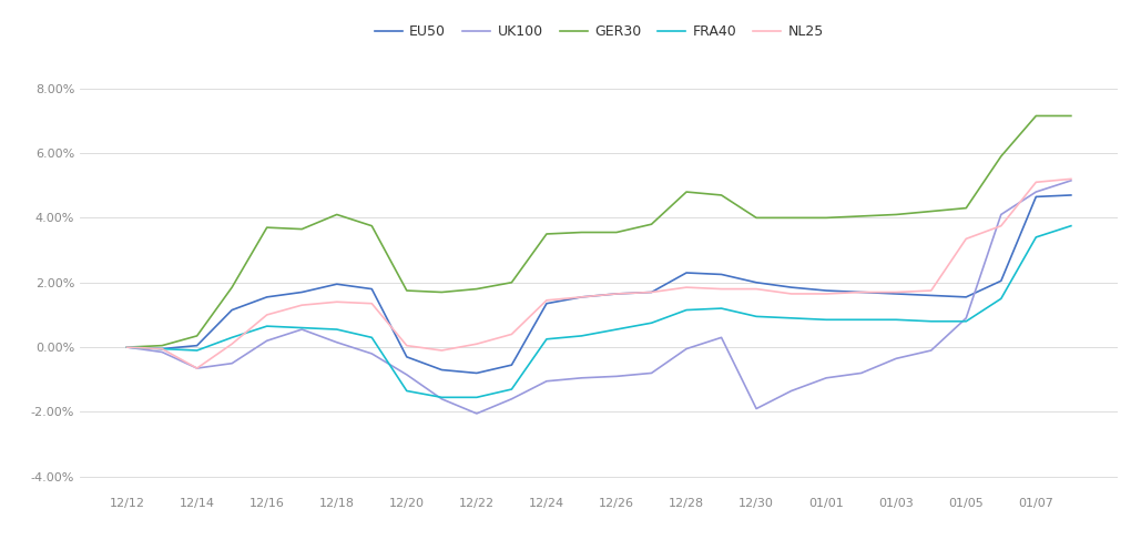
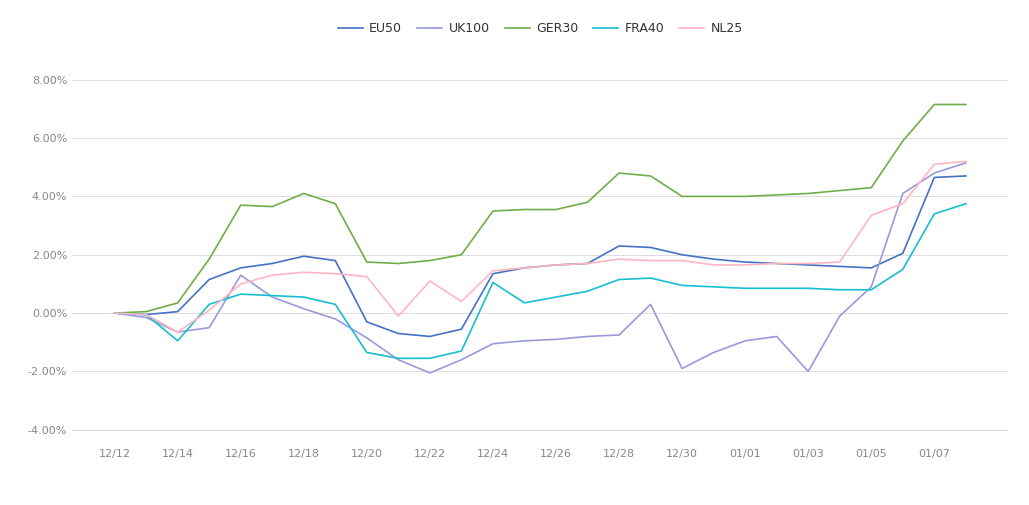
FRA40/12/14: -0.10% -> -0.95%
UK100/12/16: 0.20% -> 1.30%
NL25/12/20: 0.05% -> 1.25%
NL25/12/22: 0.10% -> 1.10%
FRA40/12/24: 0.25% -> 1.05%
UK100/12/28: -0.05% -> -0.75%
UK100/01/03: -0.35% -> -2.00%
